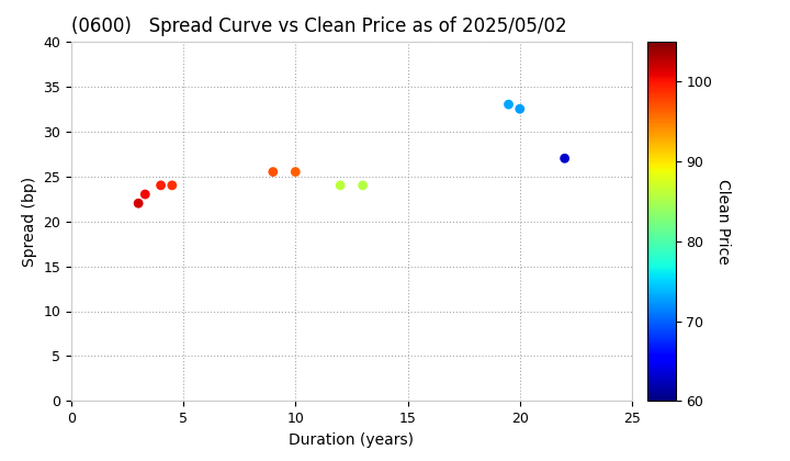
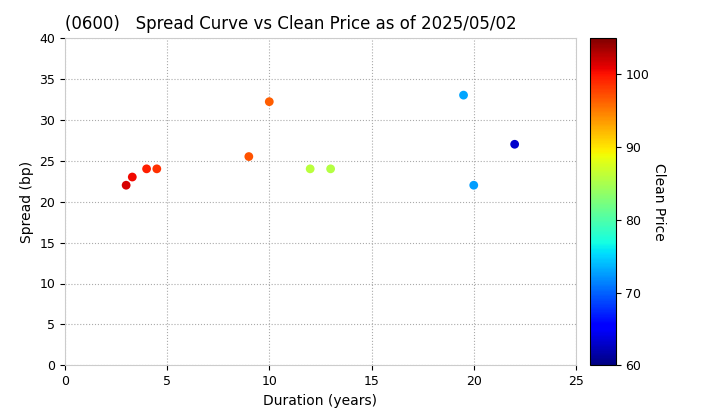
10: 25.5 -> 32.2
20: 32.5 -> 22.0
